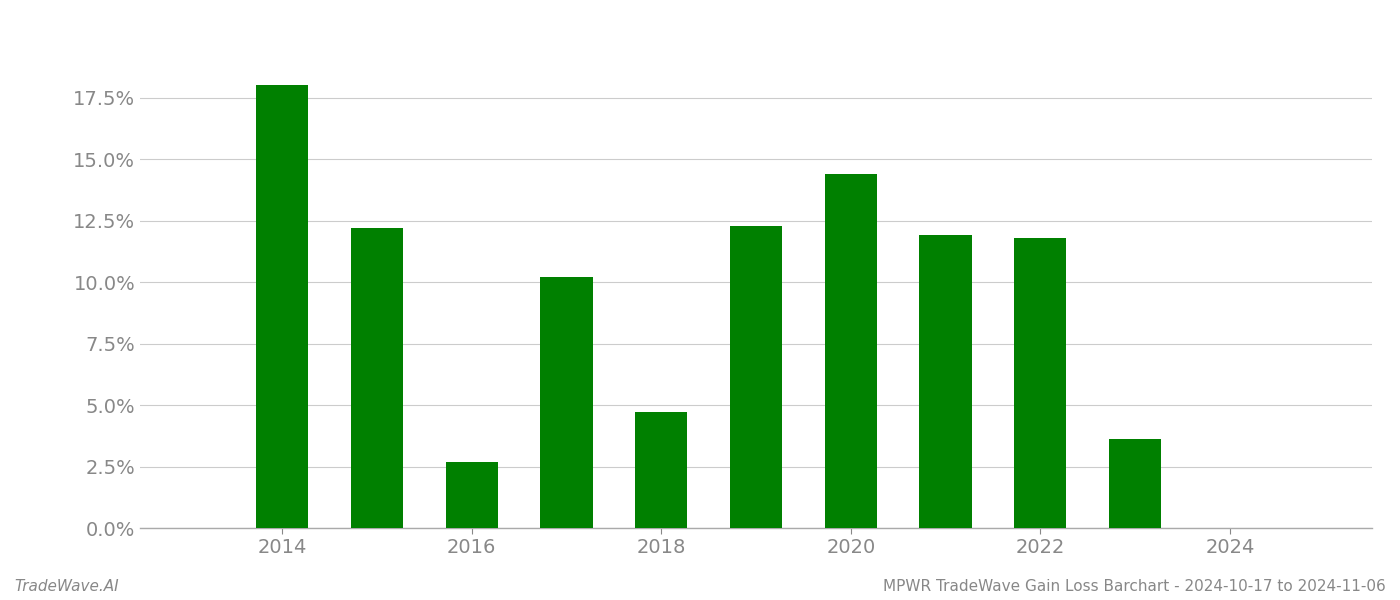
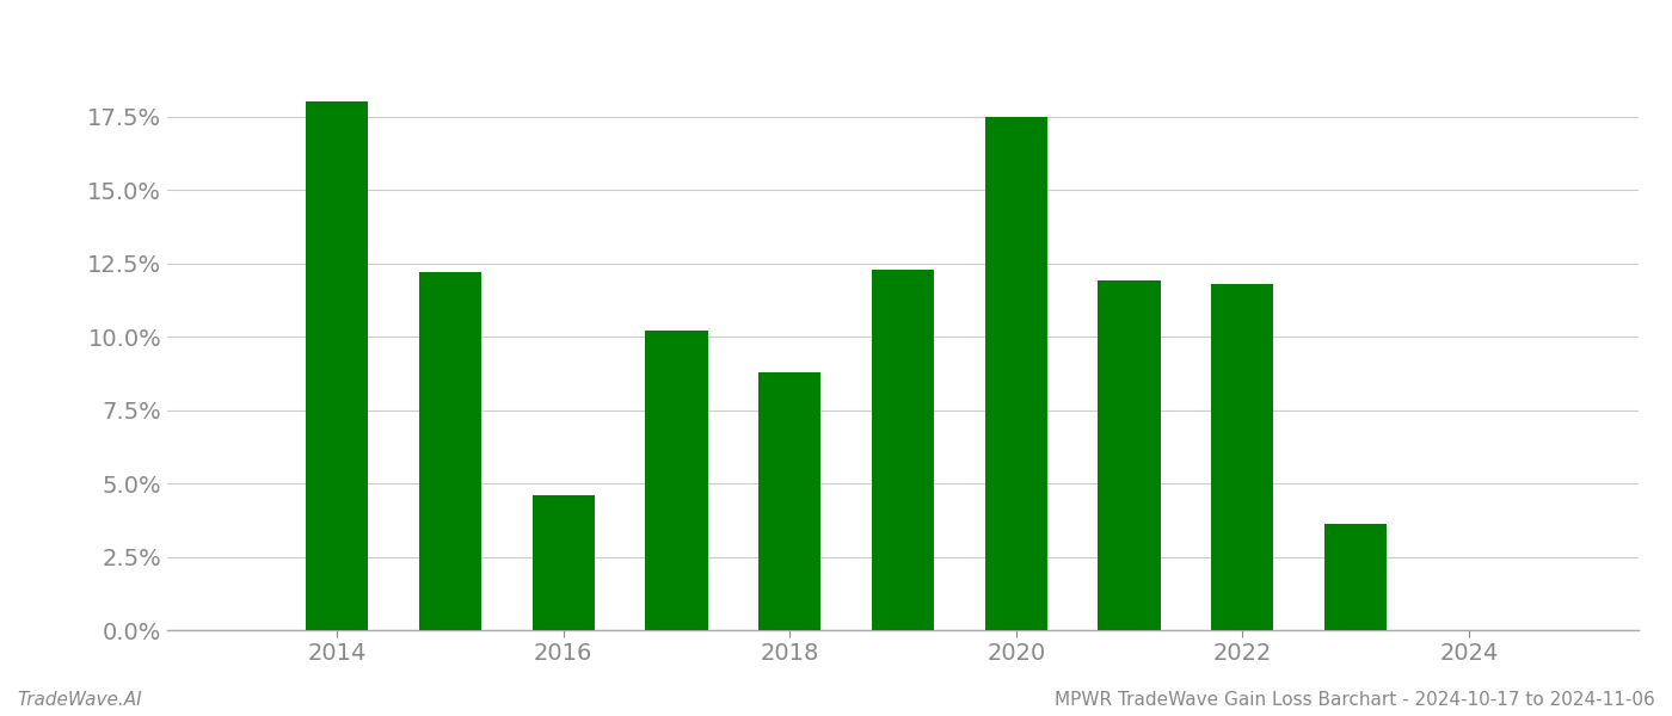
2016: 2.7% -> 4.6%
2018: 4.7% -> 8.8%
2020: 14.4% -> 17.5%
